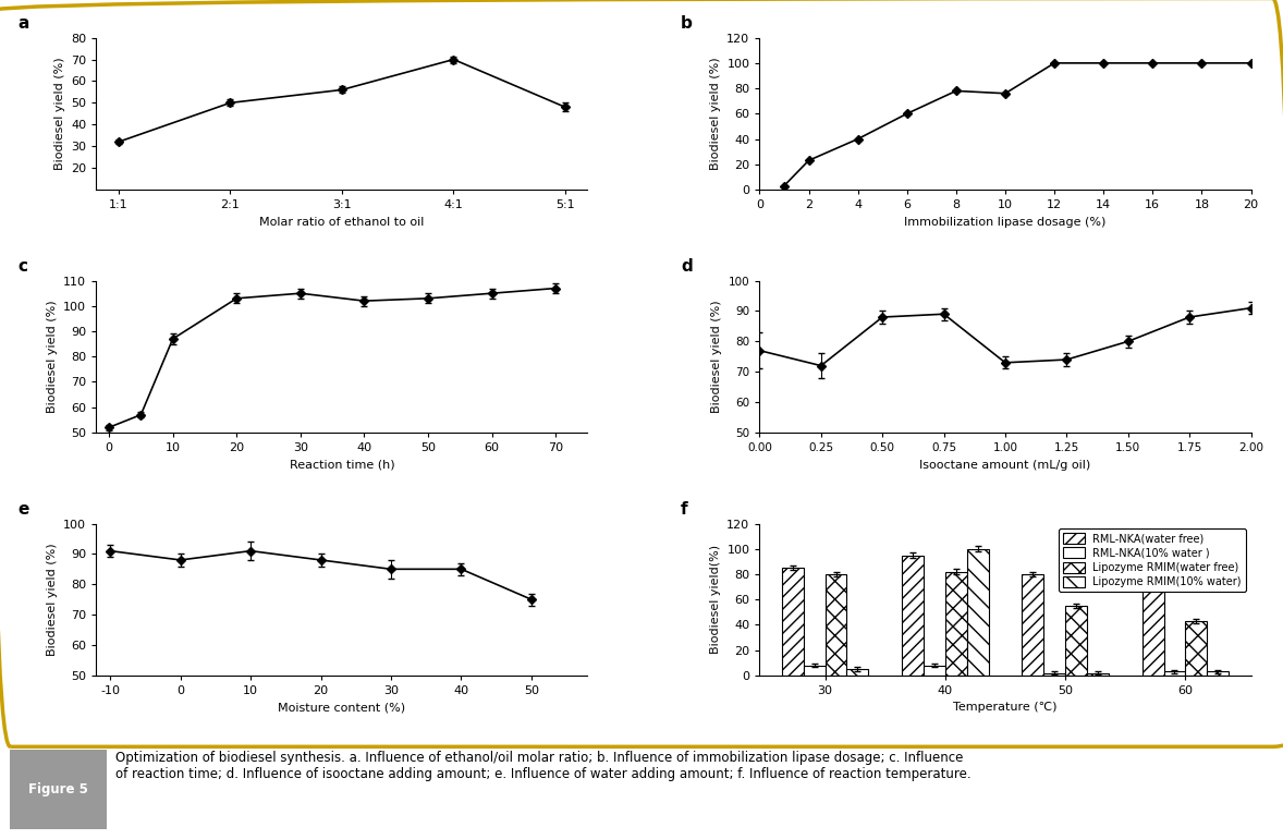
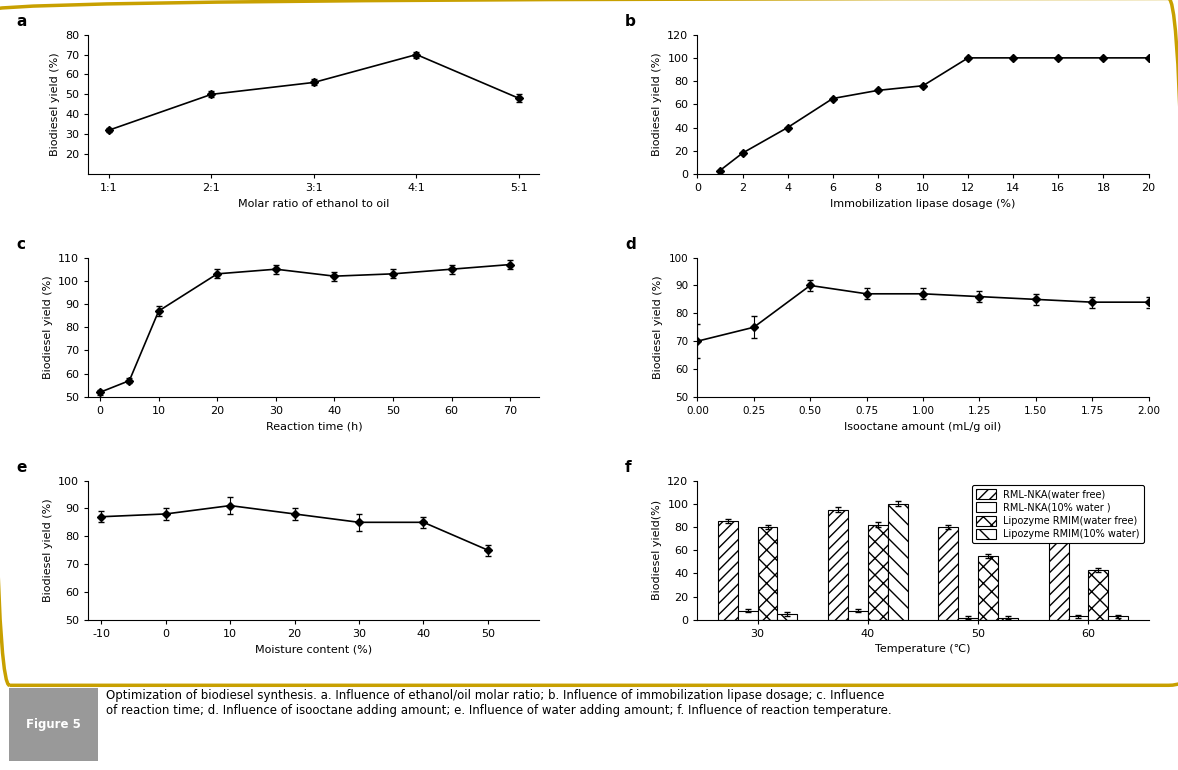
2: 23 -> 18
6: 60 -> 65
8: 78 -> 72
0.00: 77 -> 70
0.25: 72 -> 75
0.50: 88 -> 90
0.75: 89 -> 87
1.00: 73 -> 87
1.25: 74 -> 86
1.50: 80 -> 85
1.75: 88 -> 84
2.00: 91 -> 84
-10: 91 -> 87
